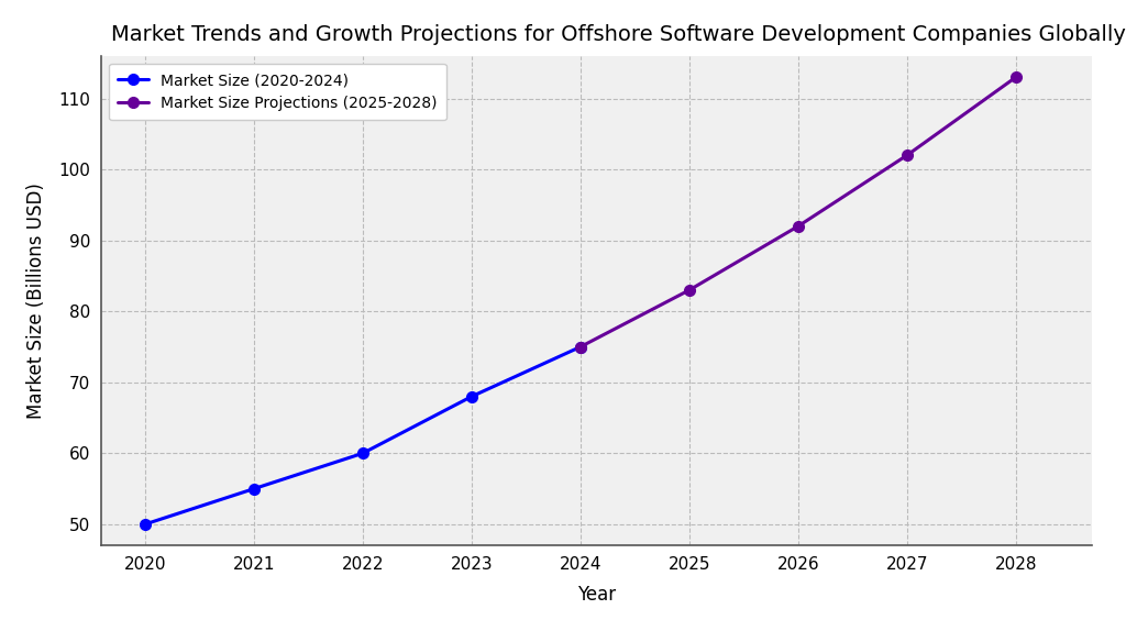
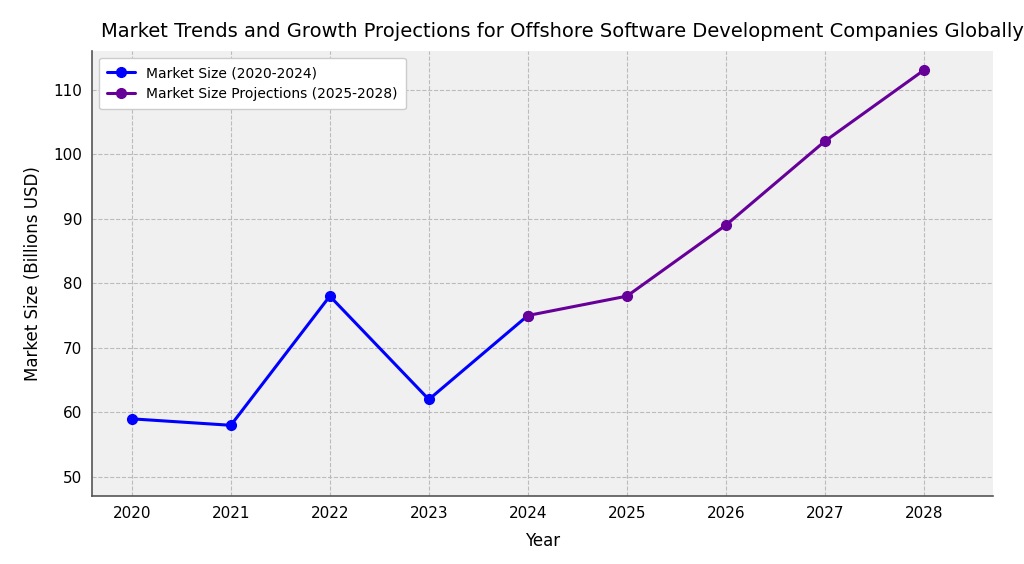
Market Size (2020-2024)/2020: 50 -> 59
Market Size (2020-2024)/2021: 55 -> 58
Market Size (2020-2024)/2022: 60 -> 78
Market Size (2020-2024)/2023: 68 -> 62
Market Size Projections (2025-2028)/2025: 83 -> 78
Market Size Projections (2025-2028)/2026: 92 -> 89
